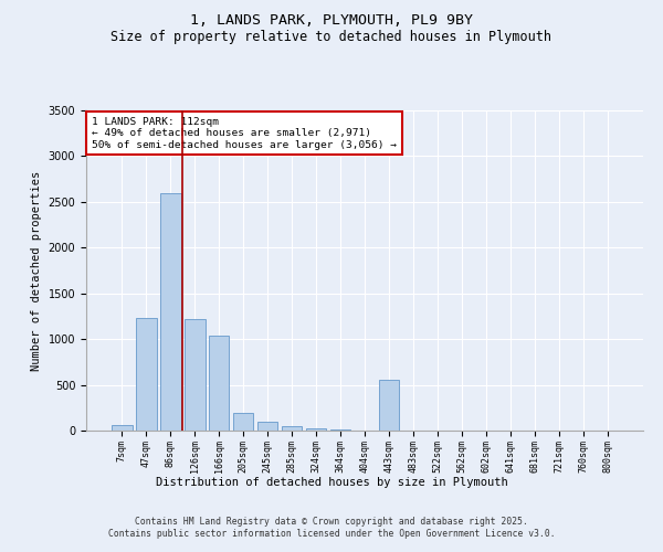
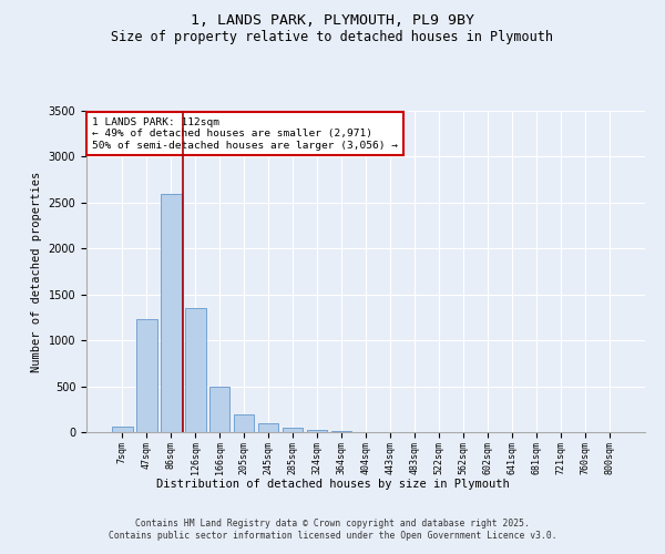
126sqm: 1220 -> 1350
166sqm: 1040 -> 490
443sqm: 560 -> 0
